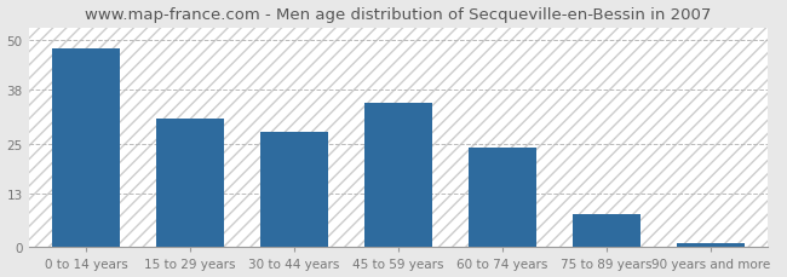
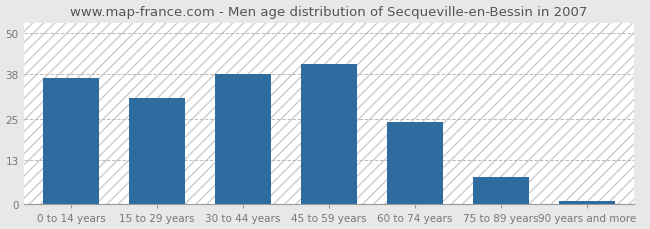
0 to 14 years: 48 -> 37
30 to 44 years: 28 -> 38
45 to 59 years: 35 -> 41
